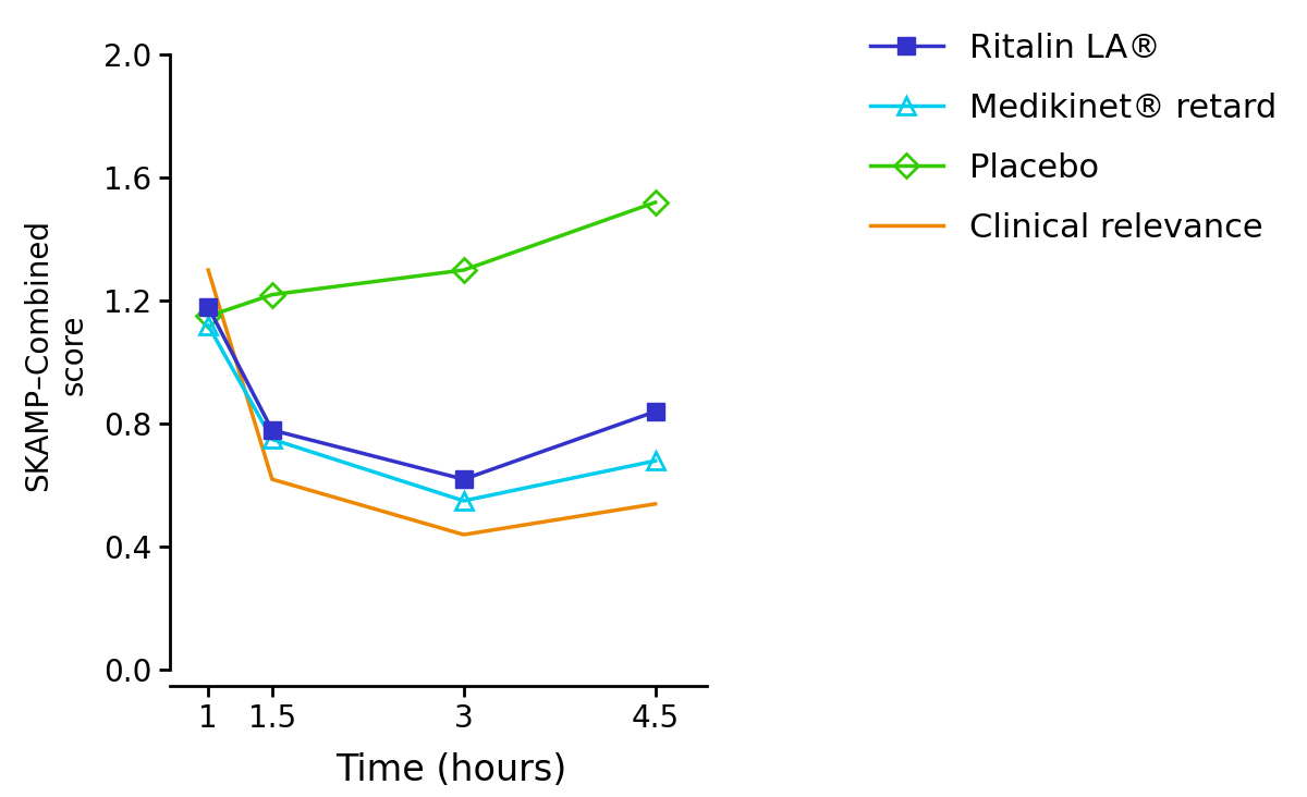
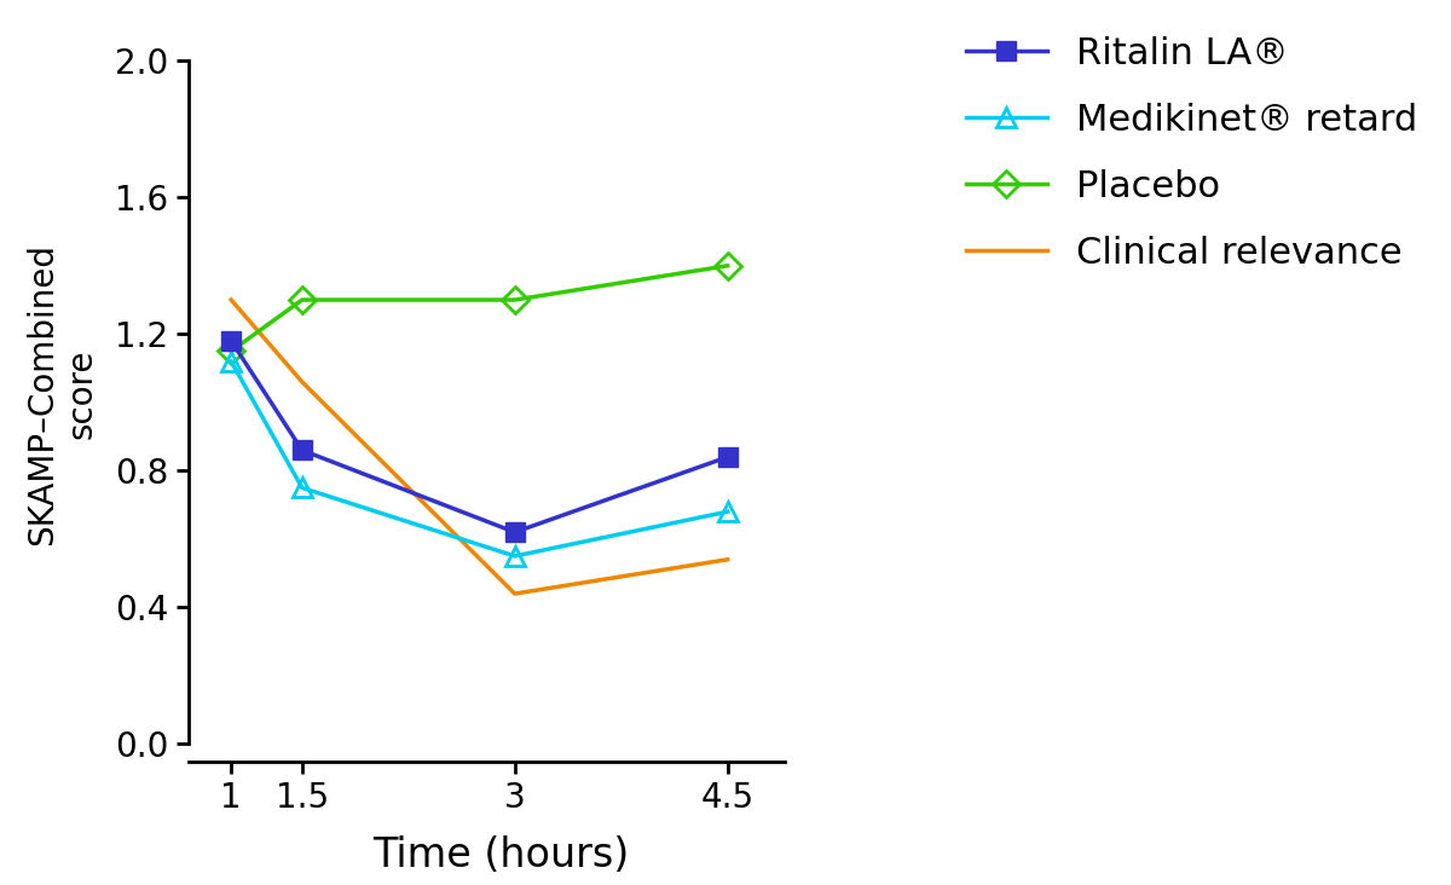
Ritalin LA®/1.5: 0.78 -> 0.86
Placebo/1.5: 1.22 -> 1.30
Clinical relevance/1.5: 0.62 -> 1.06
Placebo/4.5: 1.52 -> 1.40
